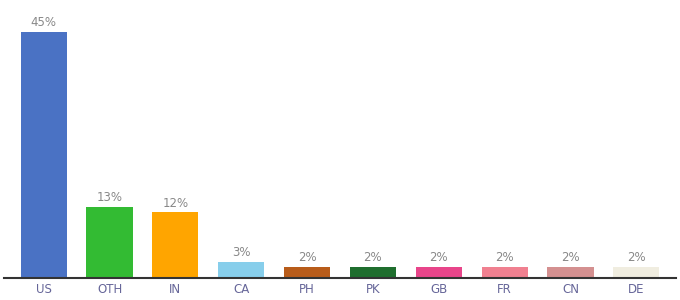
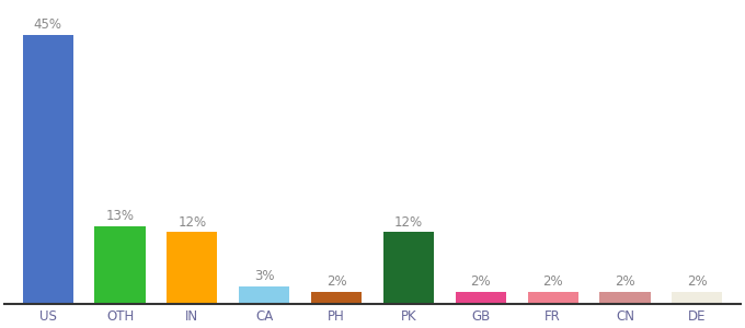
PK: 2% -> 12%
